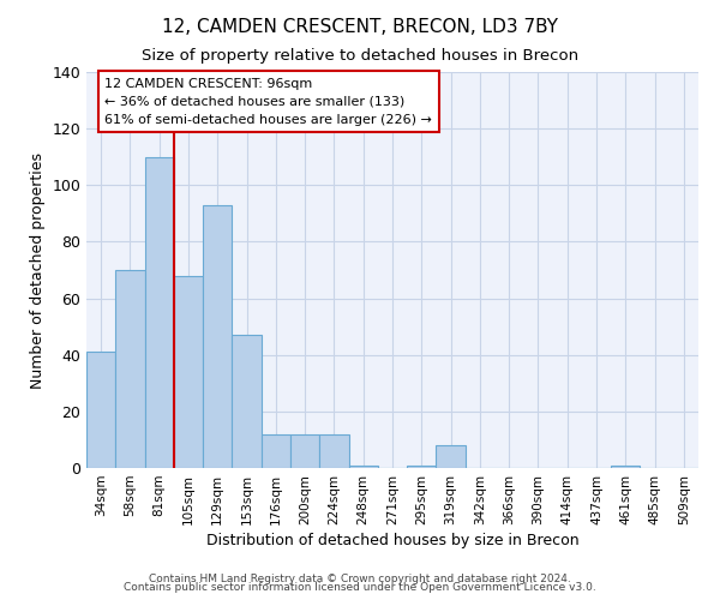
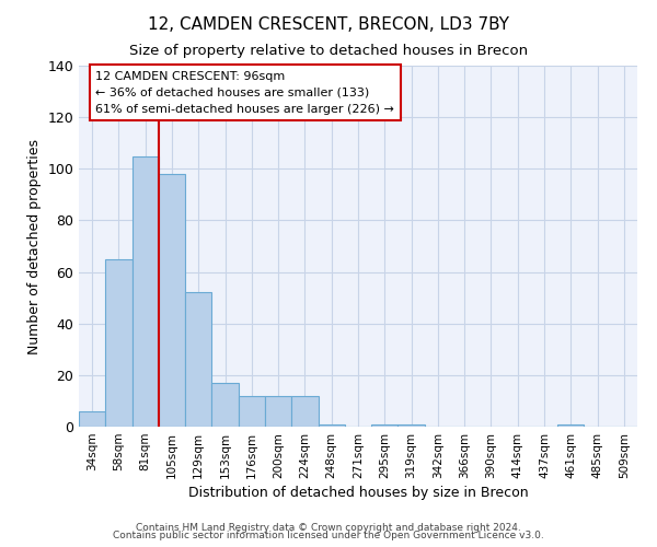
34sqm: 41 -> 6
58sqm: 70 -> 65
81sqm: 110 -> 105
105sqm: 68 -> 98
129sqm: 93 -> 52
153sqm: 47 -> 17
319sqm: 8 -> 1
